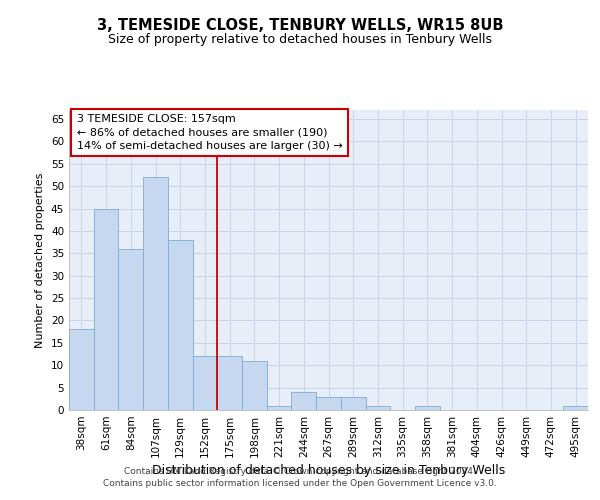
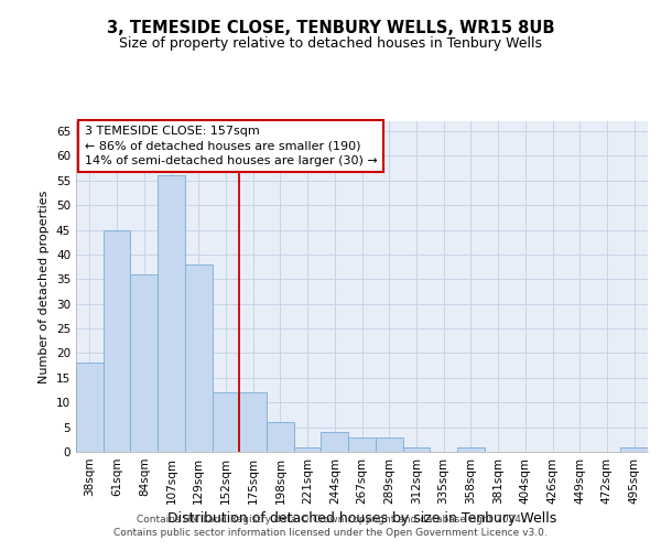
107sqm: 52 -> 56
198sqm: 11 -> 6
